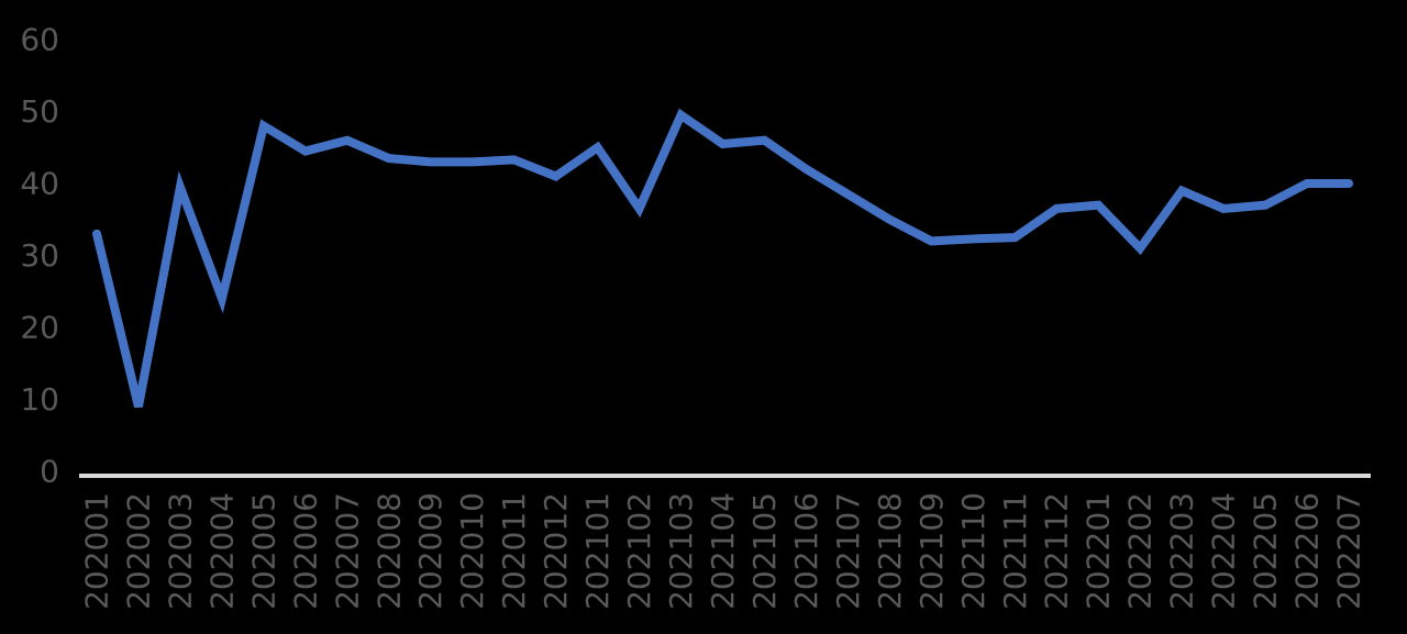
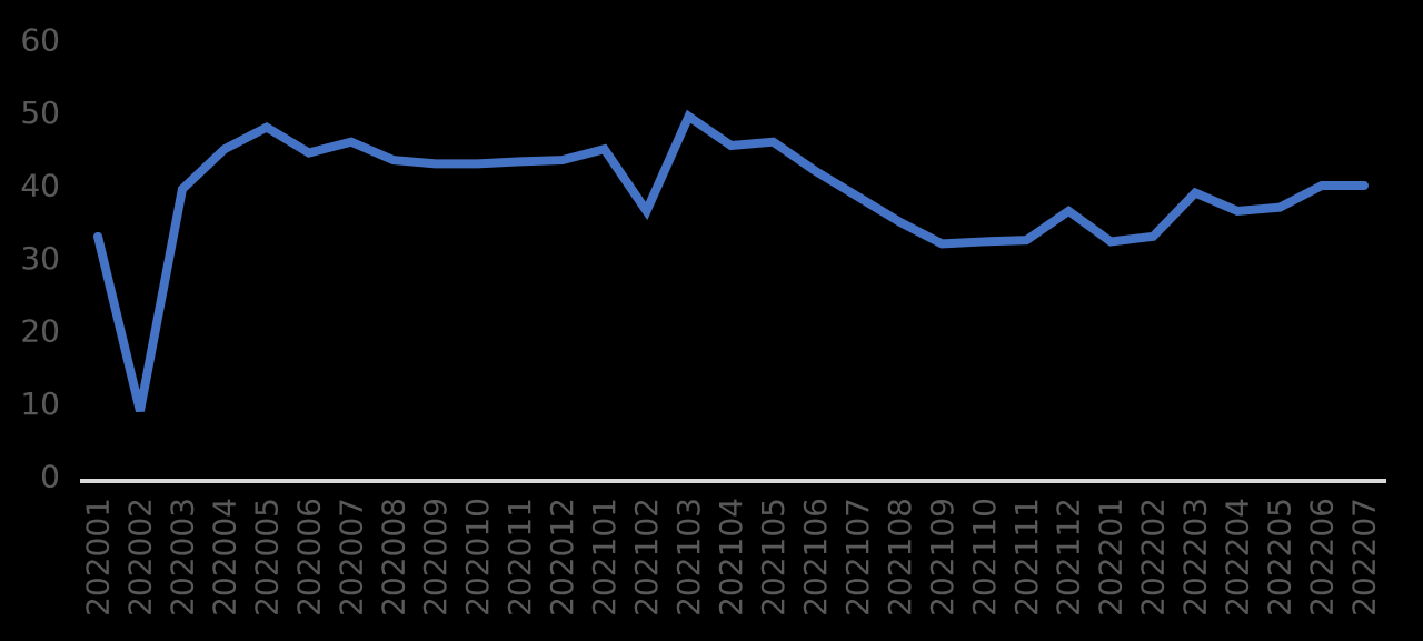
202004: 24 -> 45
202012: 41 -> 44
202201: 37 -> 32
202202: 31 -> 33
